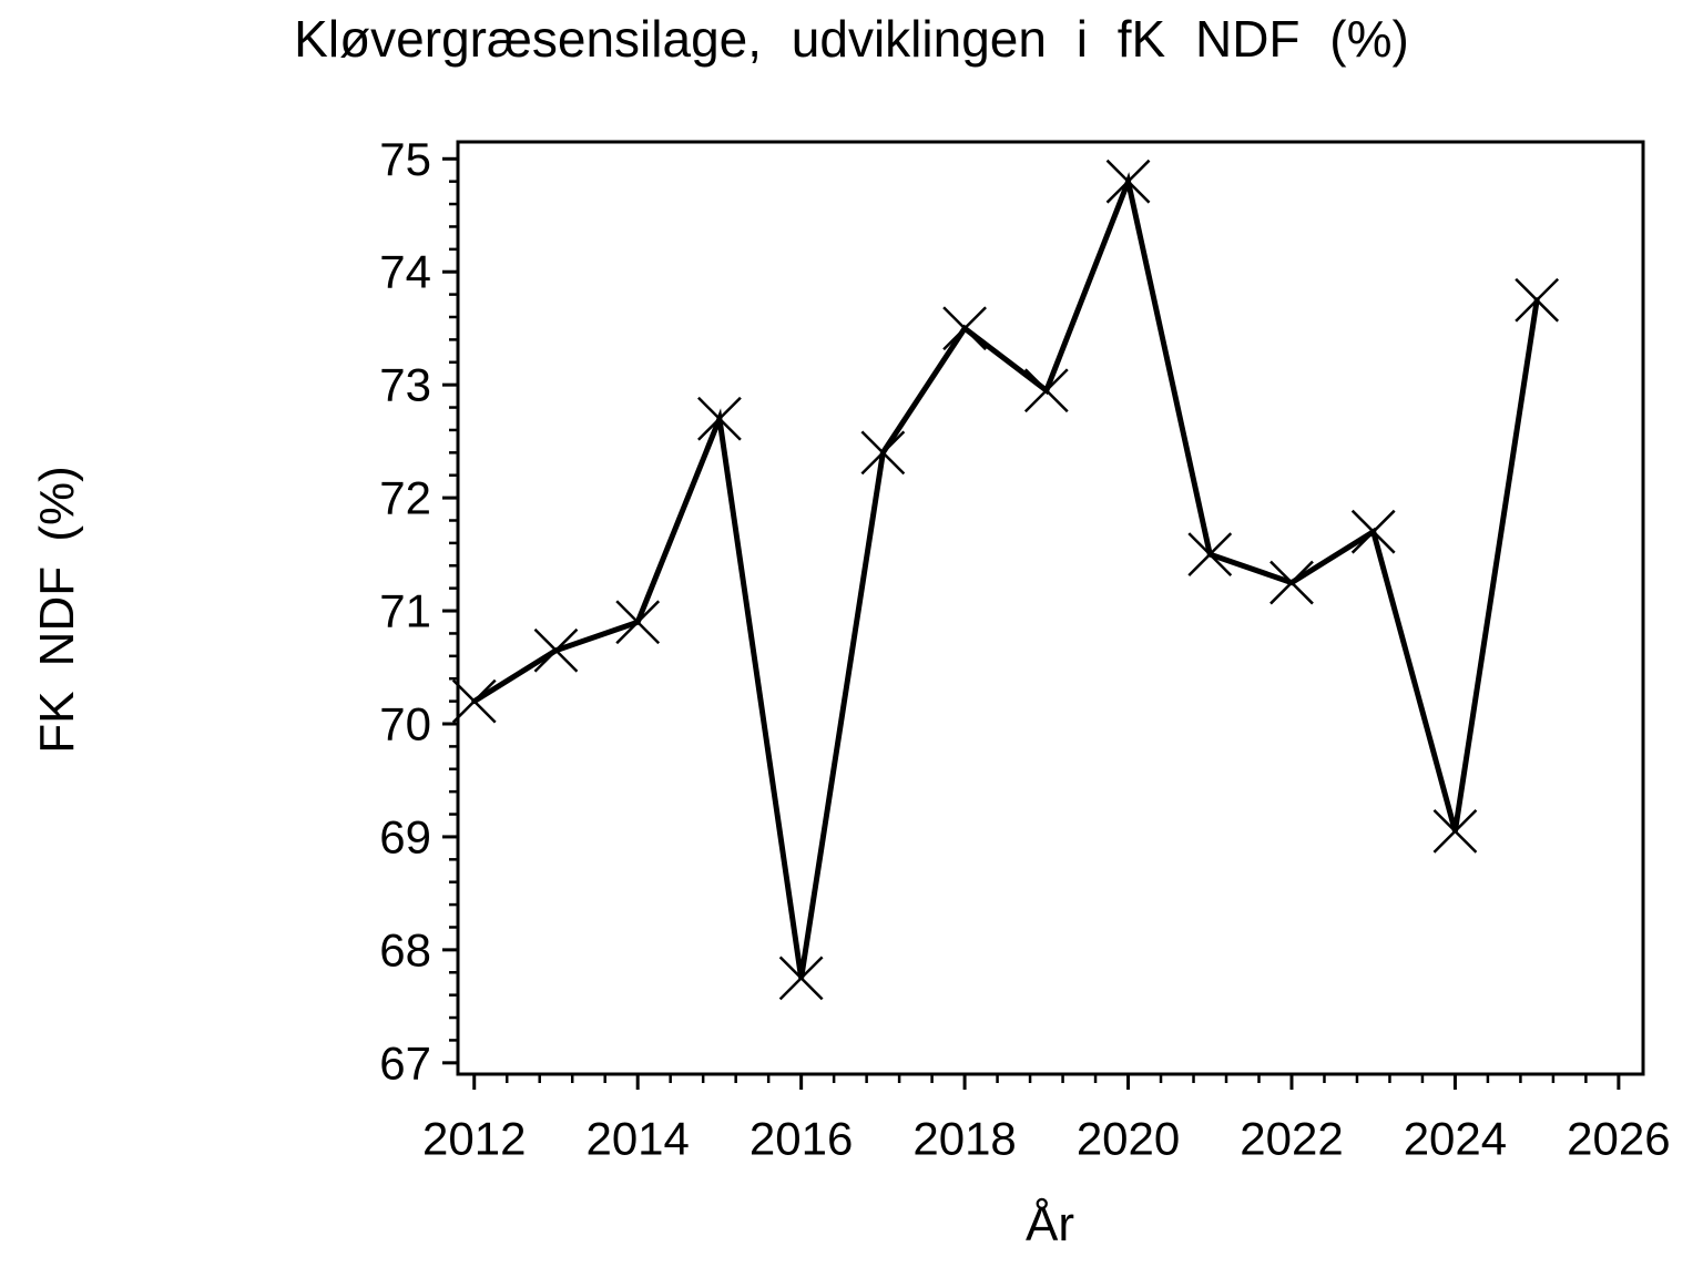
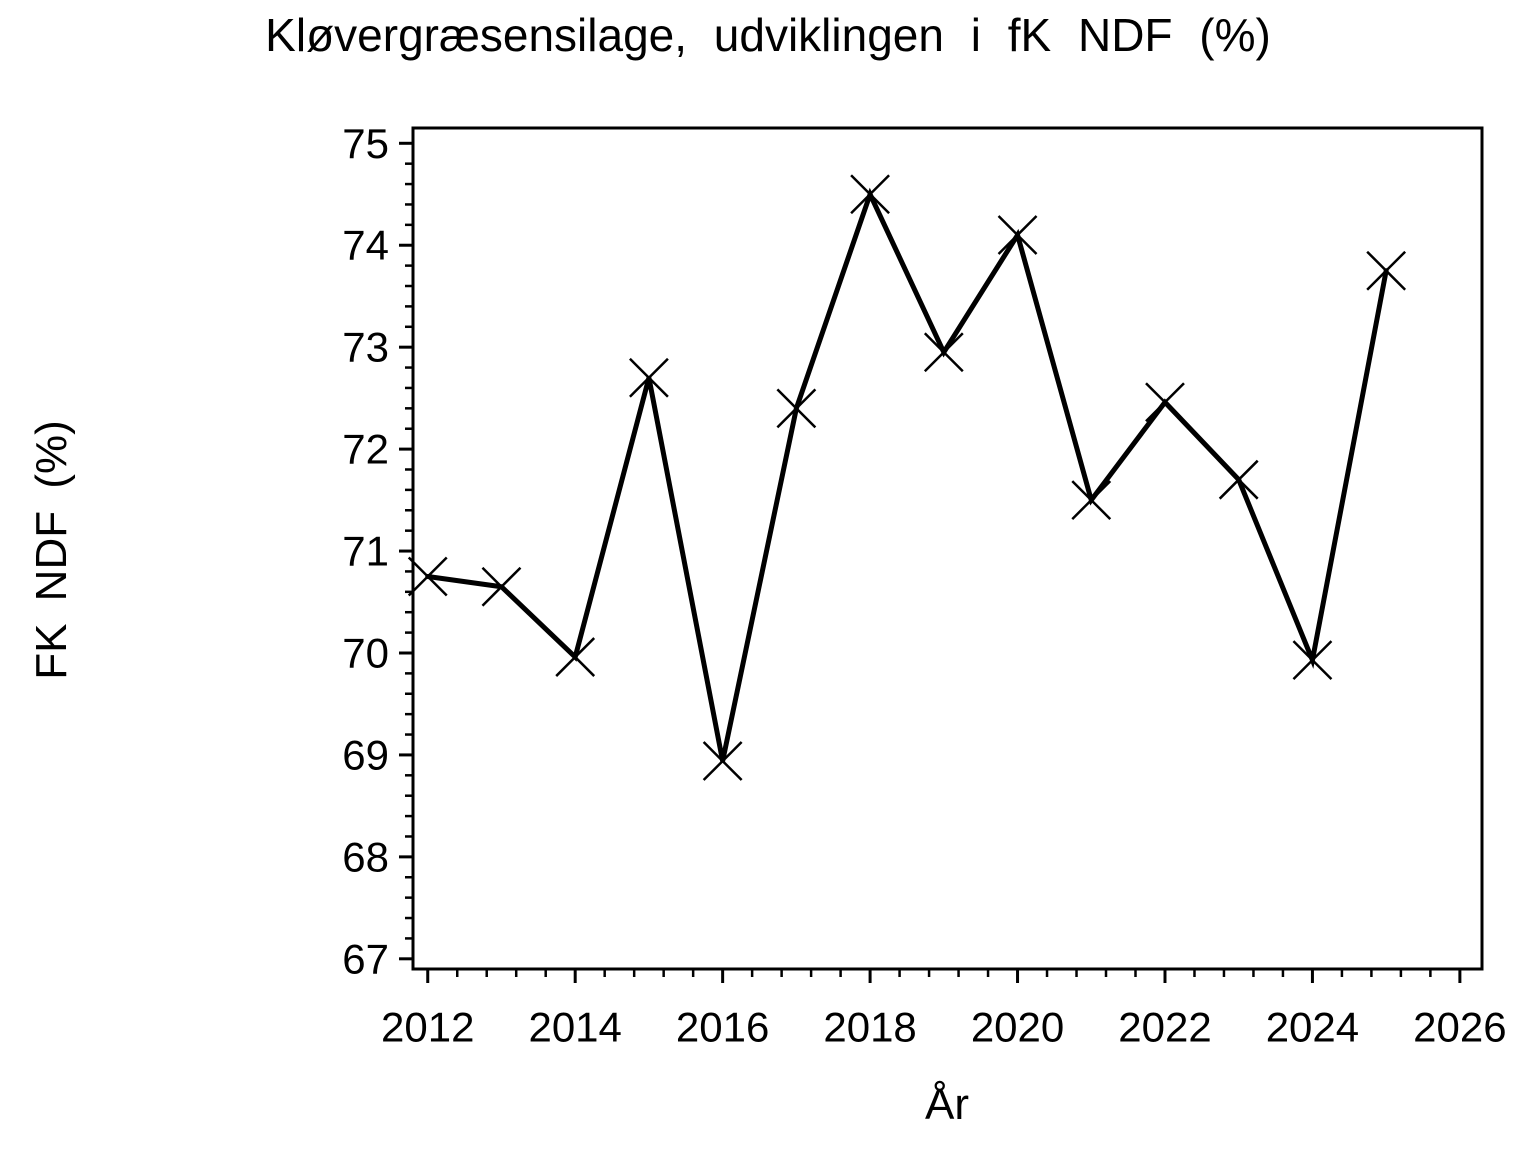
2012: 70.20 -> 70.75
2014: 70.90 -> 69.96
2016: 67.75 -> 68.94
2018: 73.50 -> 74.50
2020: 74.80 -> 74.10
2022: 71.25 -> 72.46
2024: 69.05 -> 69.93
